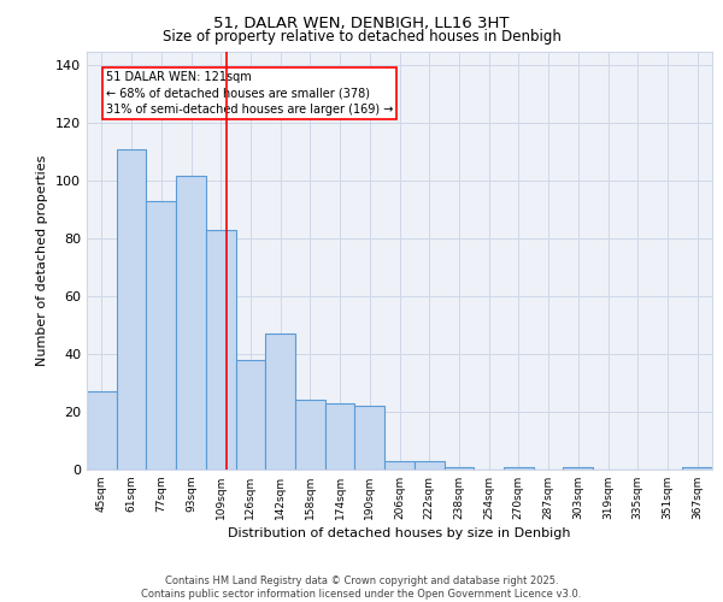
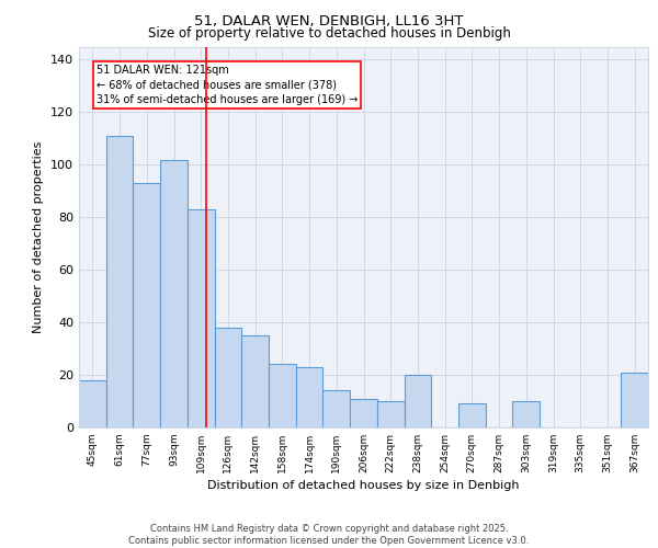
45sqm: 27 -> 18
142sqm: 47 -> 35
190sqm: 22 -> 14
206sqm: 3 -> 11
222sqm: 3 -> 10
238sqm: 1 -> 20
270sqm: 1 -> 9
303sqm: 1 -> 10
367sqm: 1 -> 21
